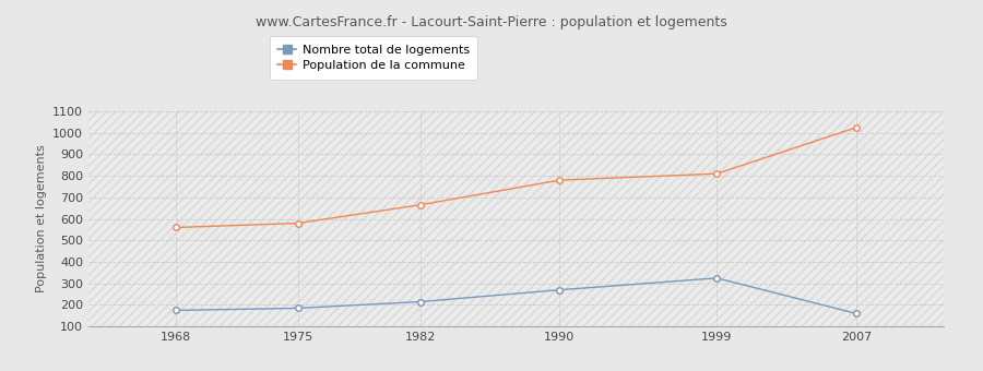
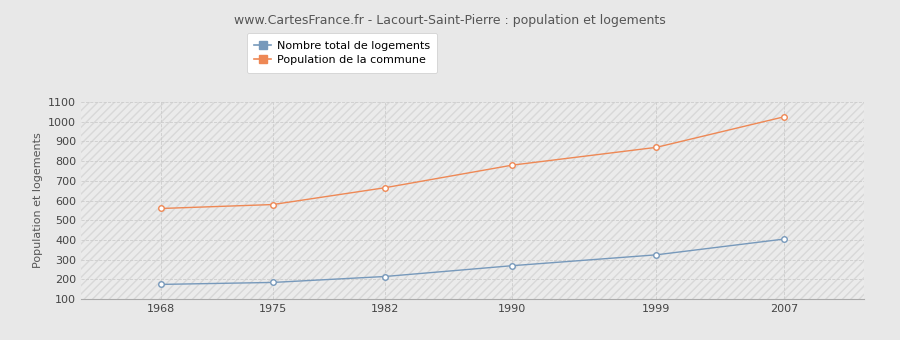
Population de la commune/1999: 810 -> 870
Nombre total de logements/2007: 160 -> 400
